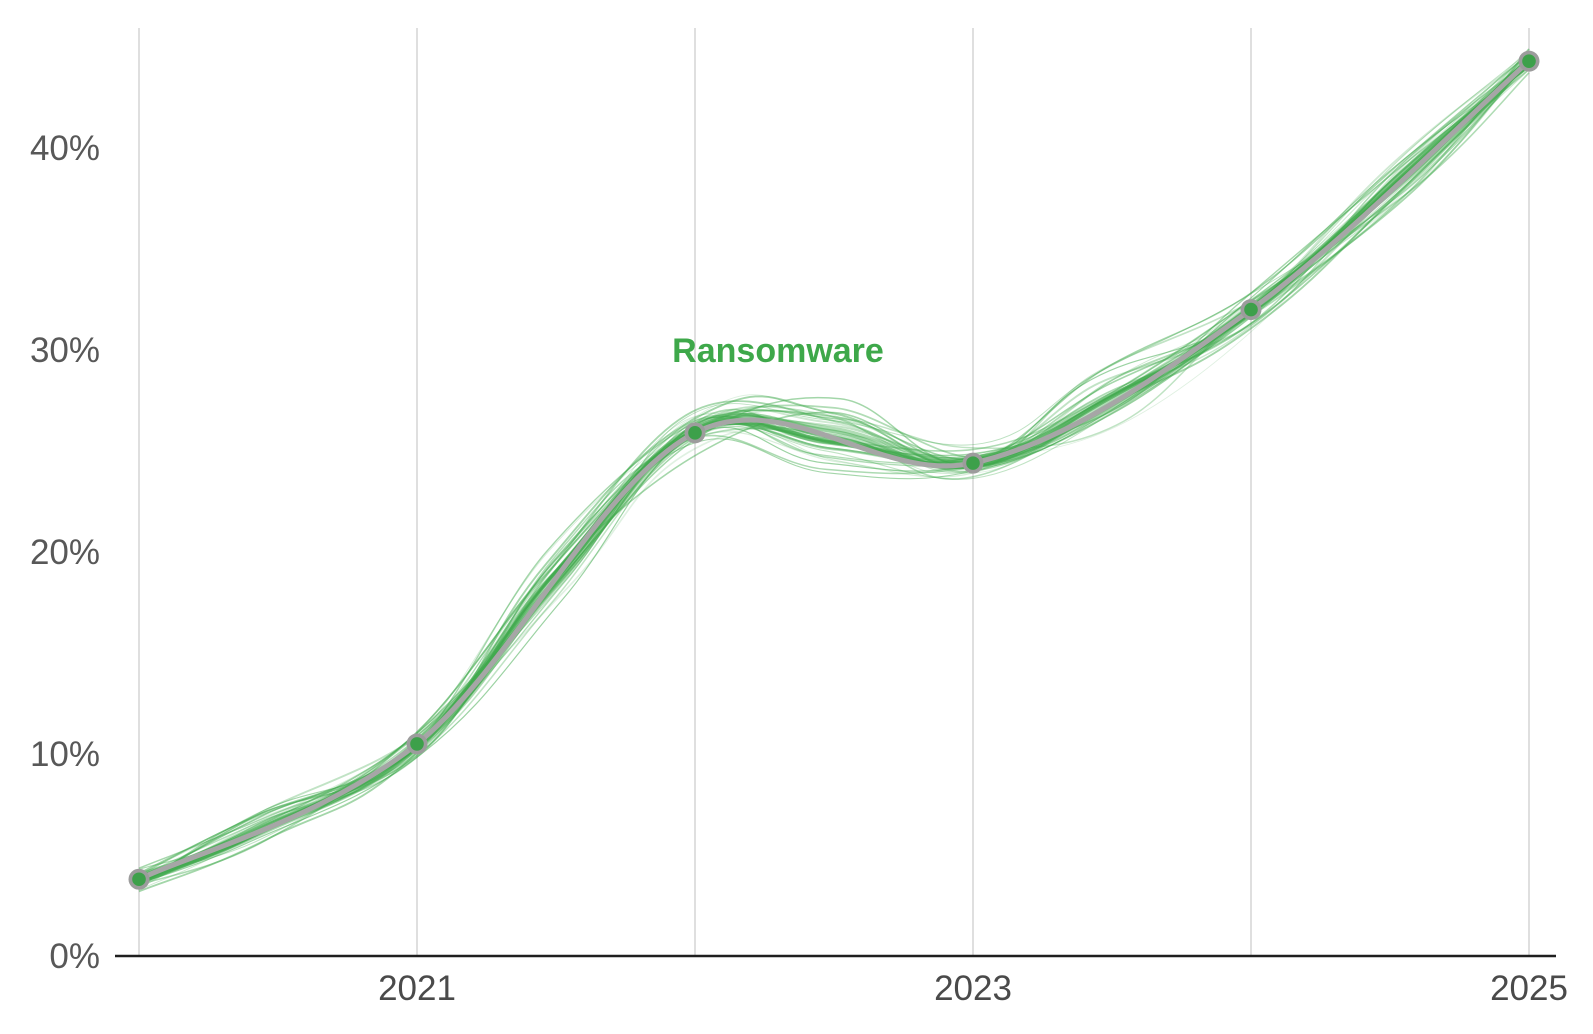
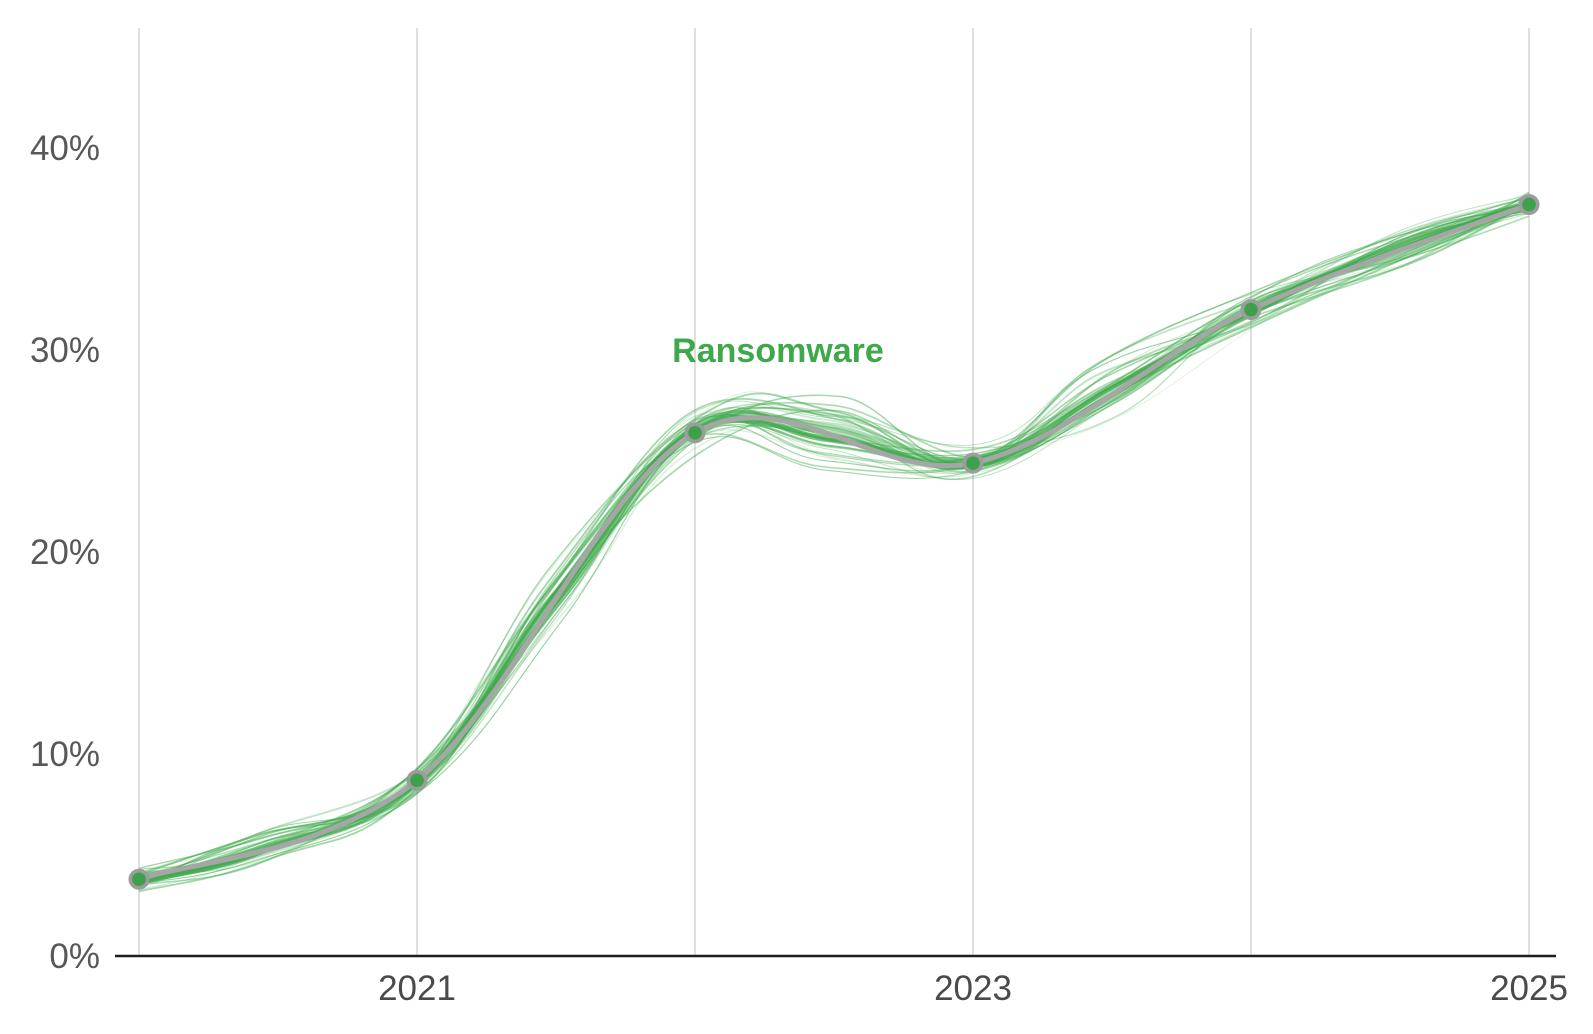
2021: 10.5% -> 8.7%
2025: 44.3% -> 37.2%
